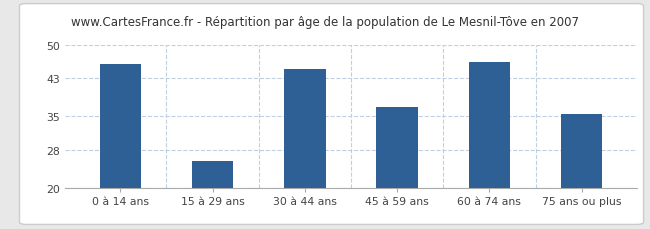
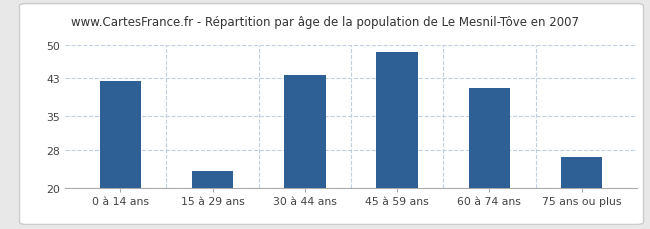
0 à 14 ans: 46.0 -> 42.5
15 à 29 ans: 25.5 -> 23.5
30 à 44 ans: 45.0 -> 43.7
45 à 59 ans: 37.0 -> 48.5
60 à 74 ans: 46.5 -> 41.0
75 ans ou plus: 35.5 -> 26.5
